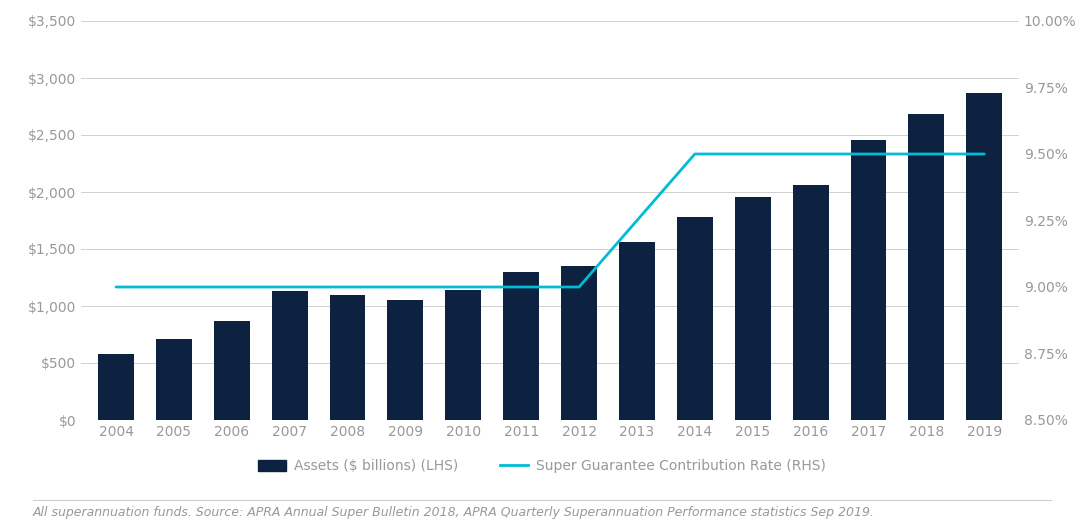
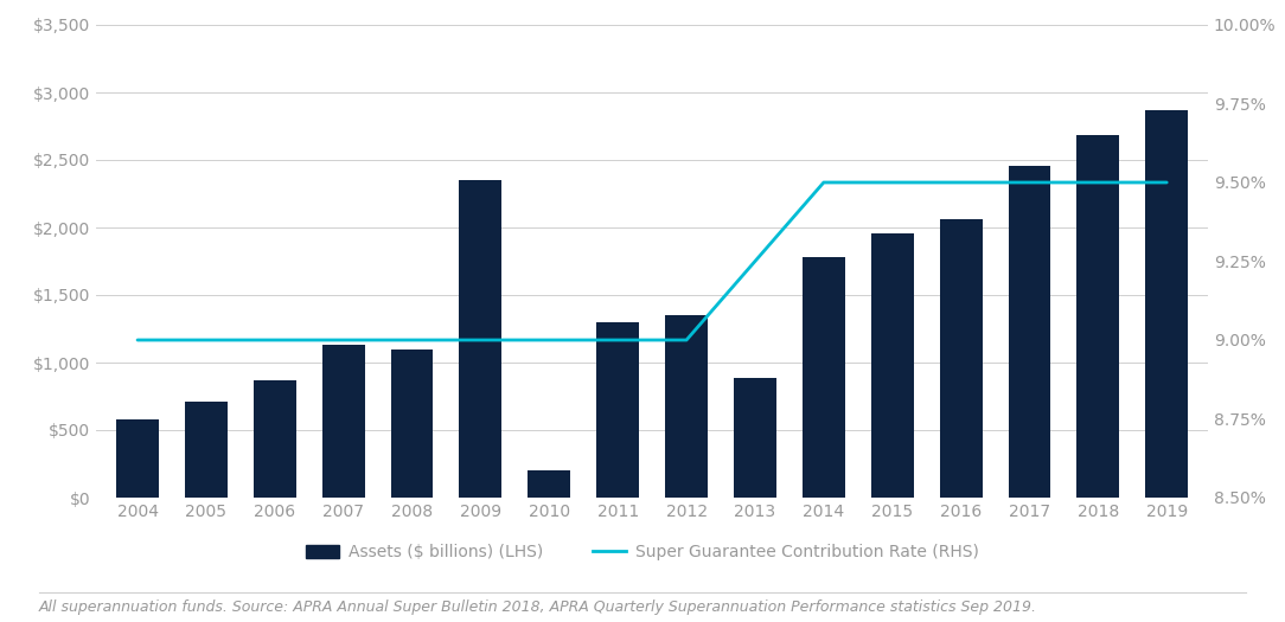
Assets ($ billions) (LHS)/2009: $1,050 -> $2,350
Assets ($ billions) (LHS)/2010: $1,140 -> $200
Assets ($ billions) (LHS)/2013: $1,560 -> $890
